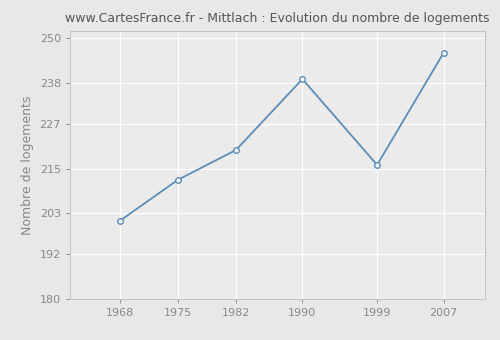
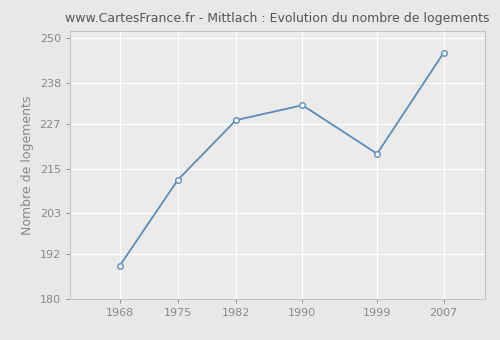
1968: 201 -> 189
1982: 220 -> 228
1990: 239 -> 232
1999: 216 -> 219
